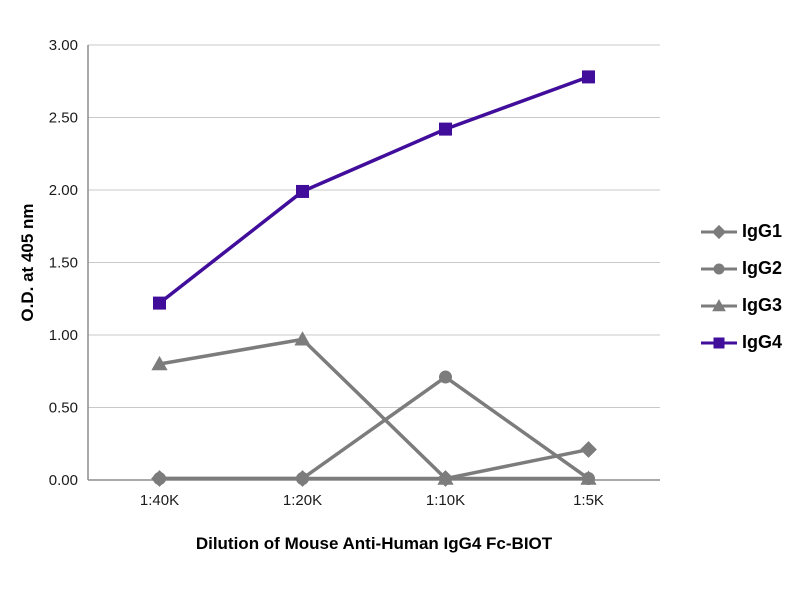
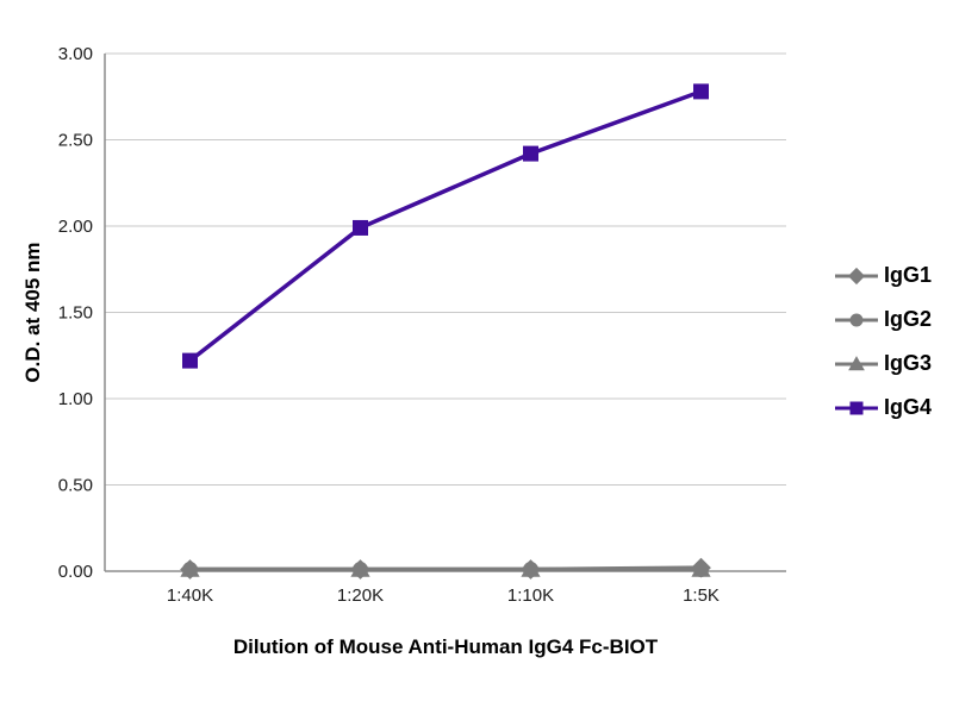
IgG3/1:40K: 0.80 -> 0.01
IgG3/1:20K: 0.97 -> 0.01
IgG2/1:10K: 0.71 -> 0.01
IgG1/1:5K: 0.21 -> 0.02
